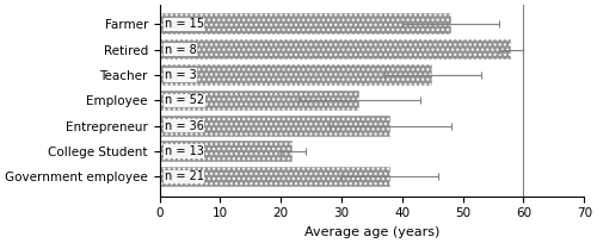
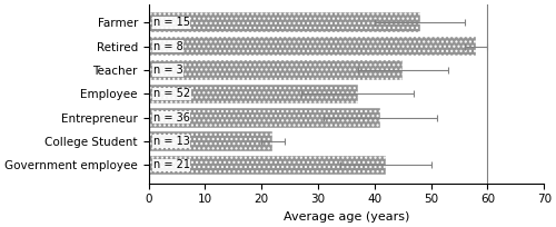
Employee: 33 -> 37
Entrepreneur: 38 -> 41
Government employee: 38 -> 42
